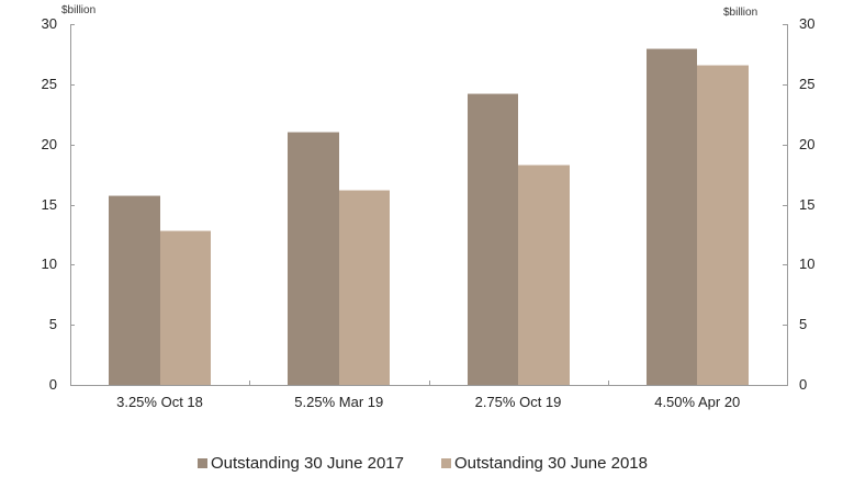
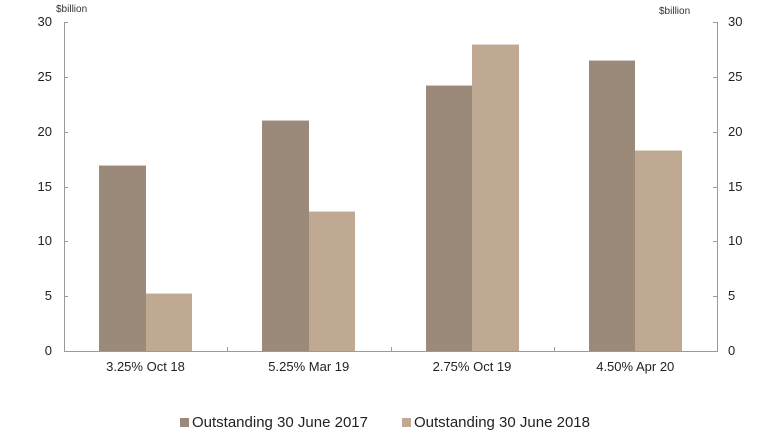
Outstanding 30 June 2017/3.25% Oct 18: 15.8 -> 17.0
Outstanding 30 June 2018/3.25% Oct 18: 12.9 -> 5.3
Outstanding 30 June 2018/5.25% Mar 19: 16.2 -> 12.8
Outstanding 30 June 2018/2.75% Oct 19: 18.3 -> 28.0
Outstanding 30 June 2017/4.50% Apr 20: 28.0 -> 26.5
Outstanding 30 June 2018/4.50% Apr 20: 26.6 -> 18.3
